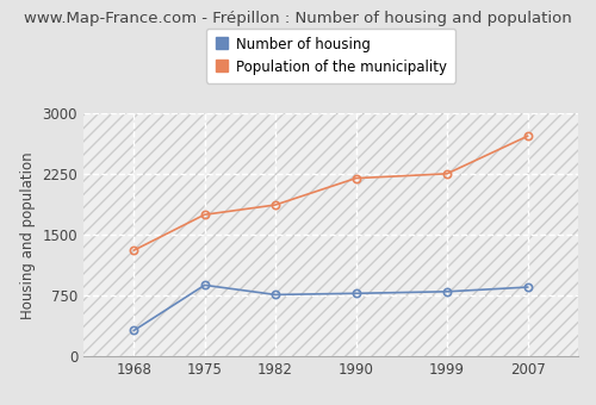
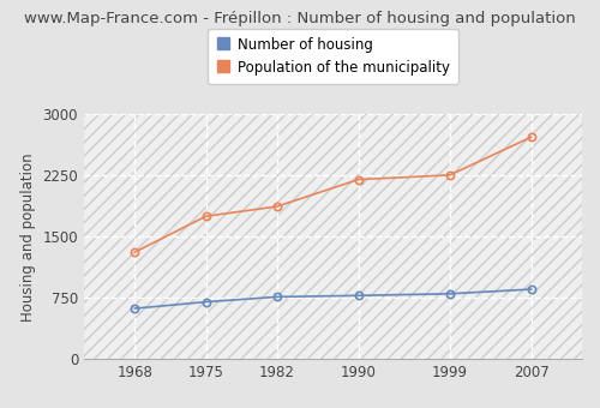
Number of housing/1968: 320 -> 620
Number of housing/1975: 880 -> 700
